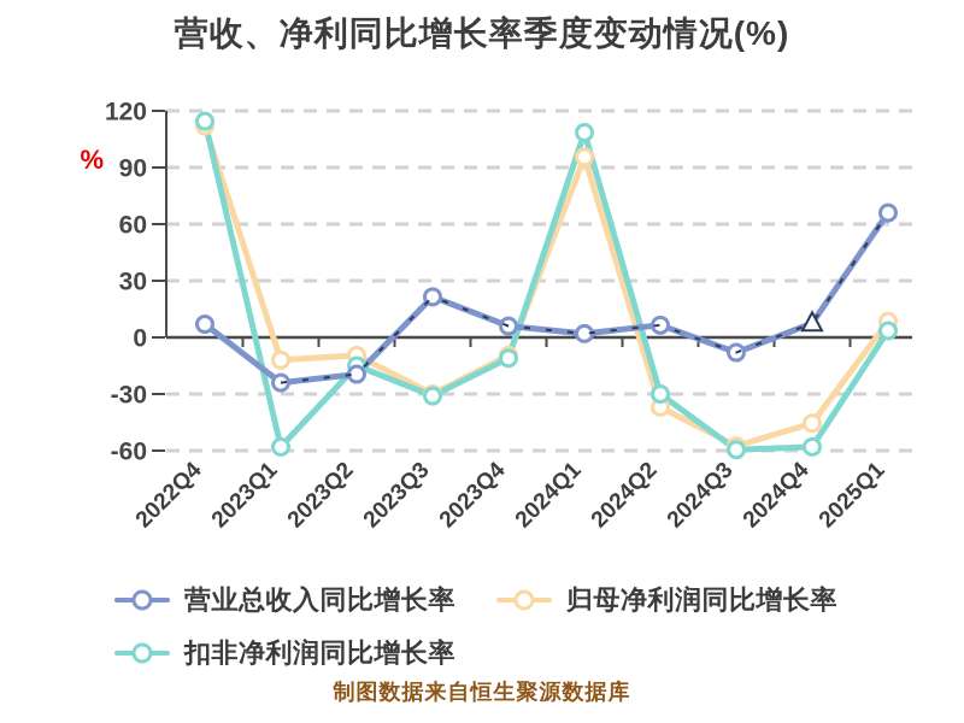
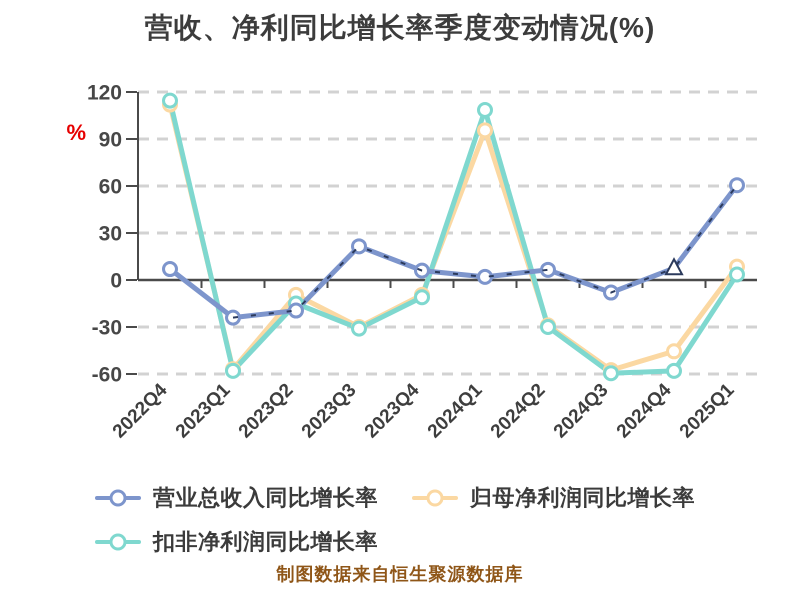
归母净利润同比增长率/2023Q1: -12 -> -57
归母净利润同比增长率/2024Q2: -37 -> -29
营业总收入同比增长率/2025Q1: 66 -> 60
